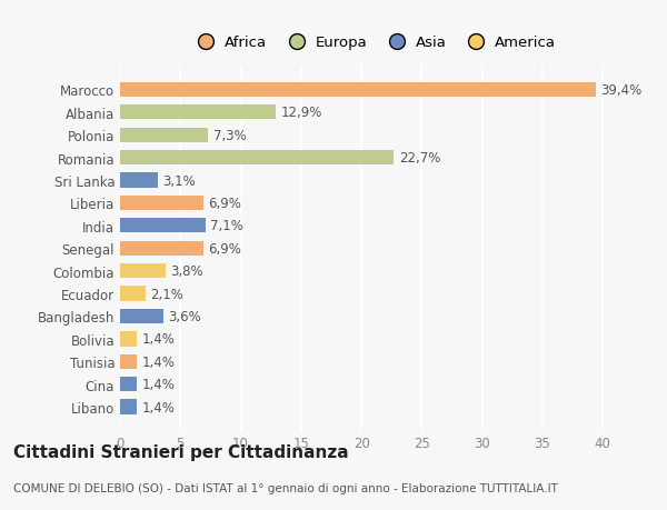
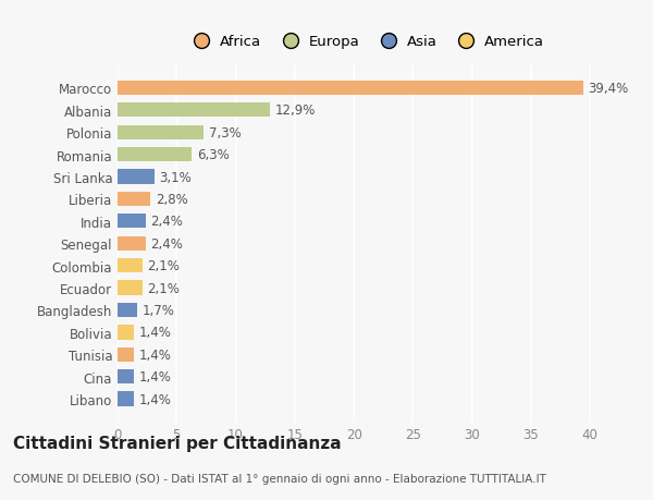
Romania: 22,7% -> 6,3%
Liberia: 6,9% -> 2,8%
India: 7,1% -> 2,4%
Senegal: 6,9% -> 2,4%
Colombia: 3,8% -> 2,1%
Bangladesh: 3,6% -> 1,7%
